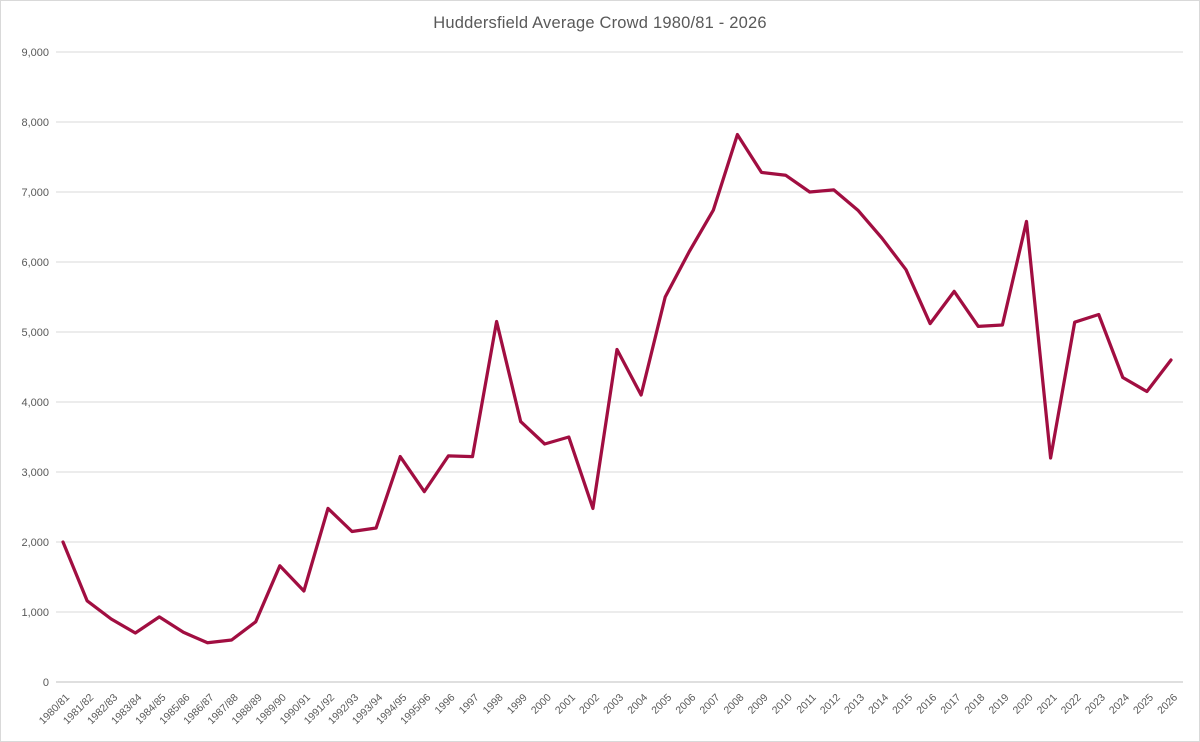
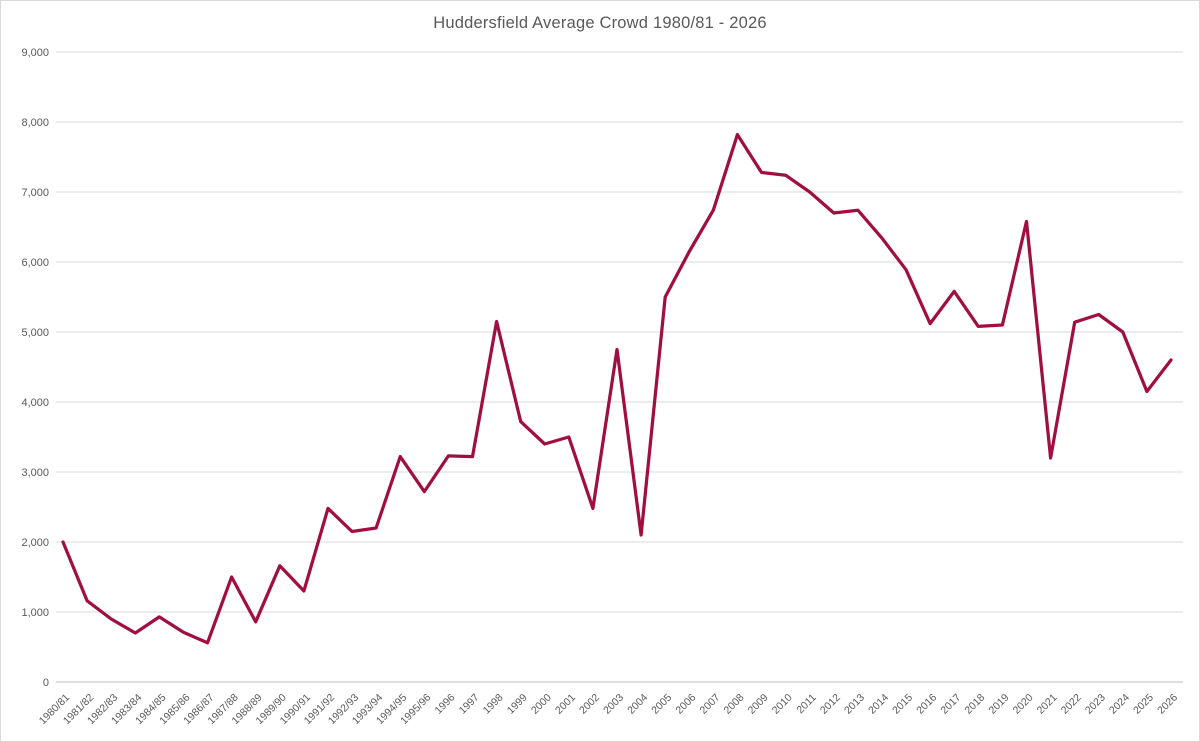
1987/88: 600 -> 1500
2004: 4100 -> 2100
2012: 7000 -> 6700
2024: 4400 -> 5000
